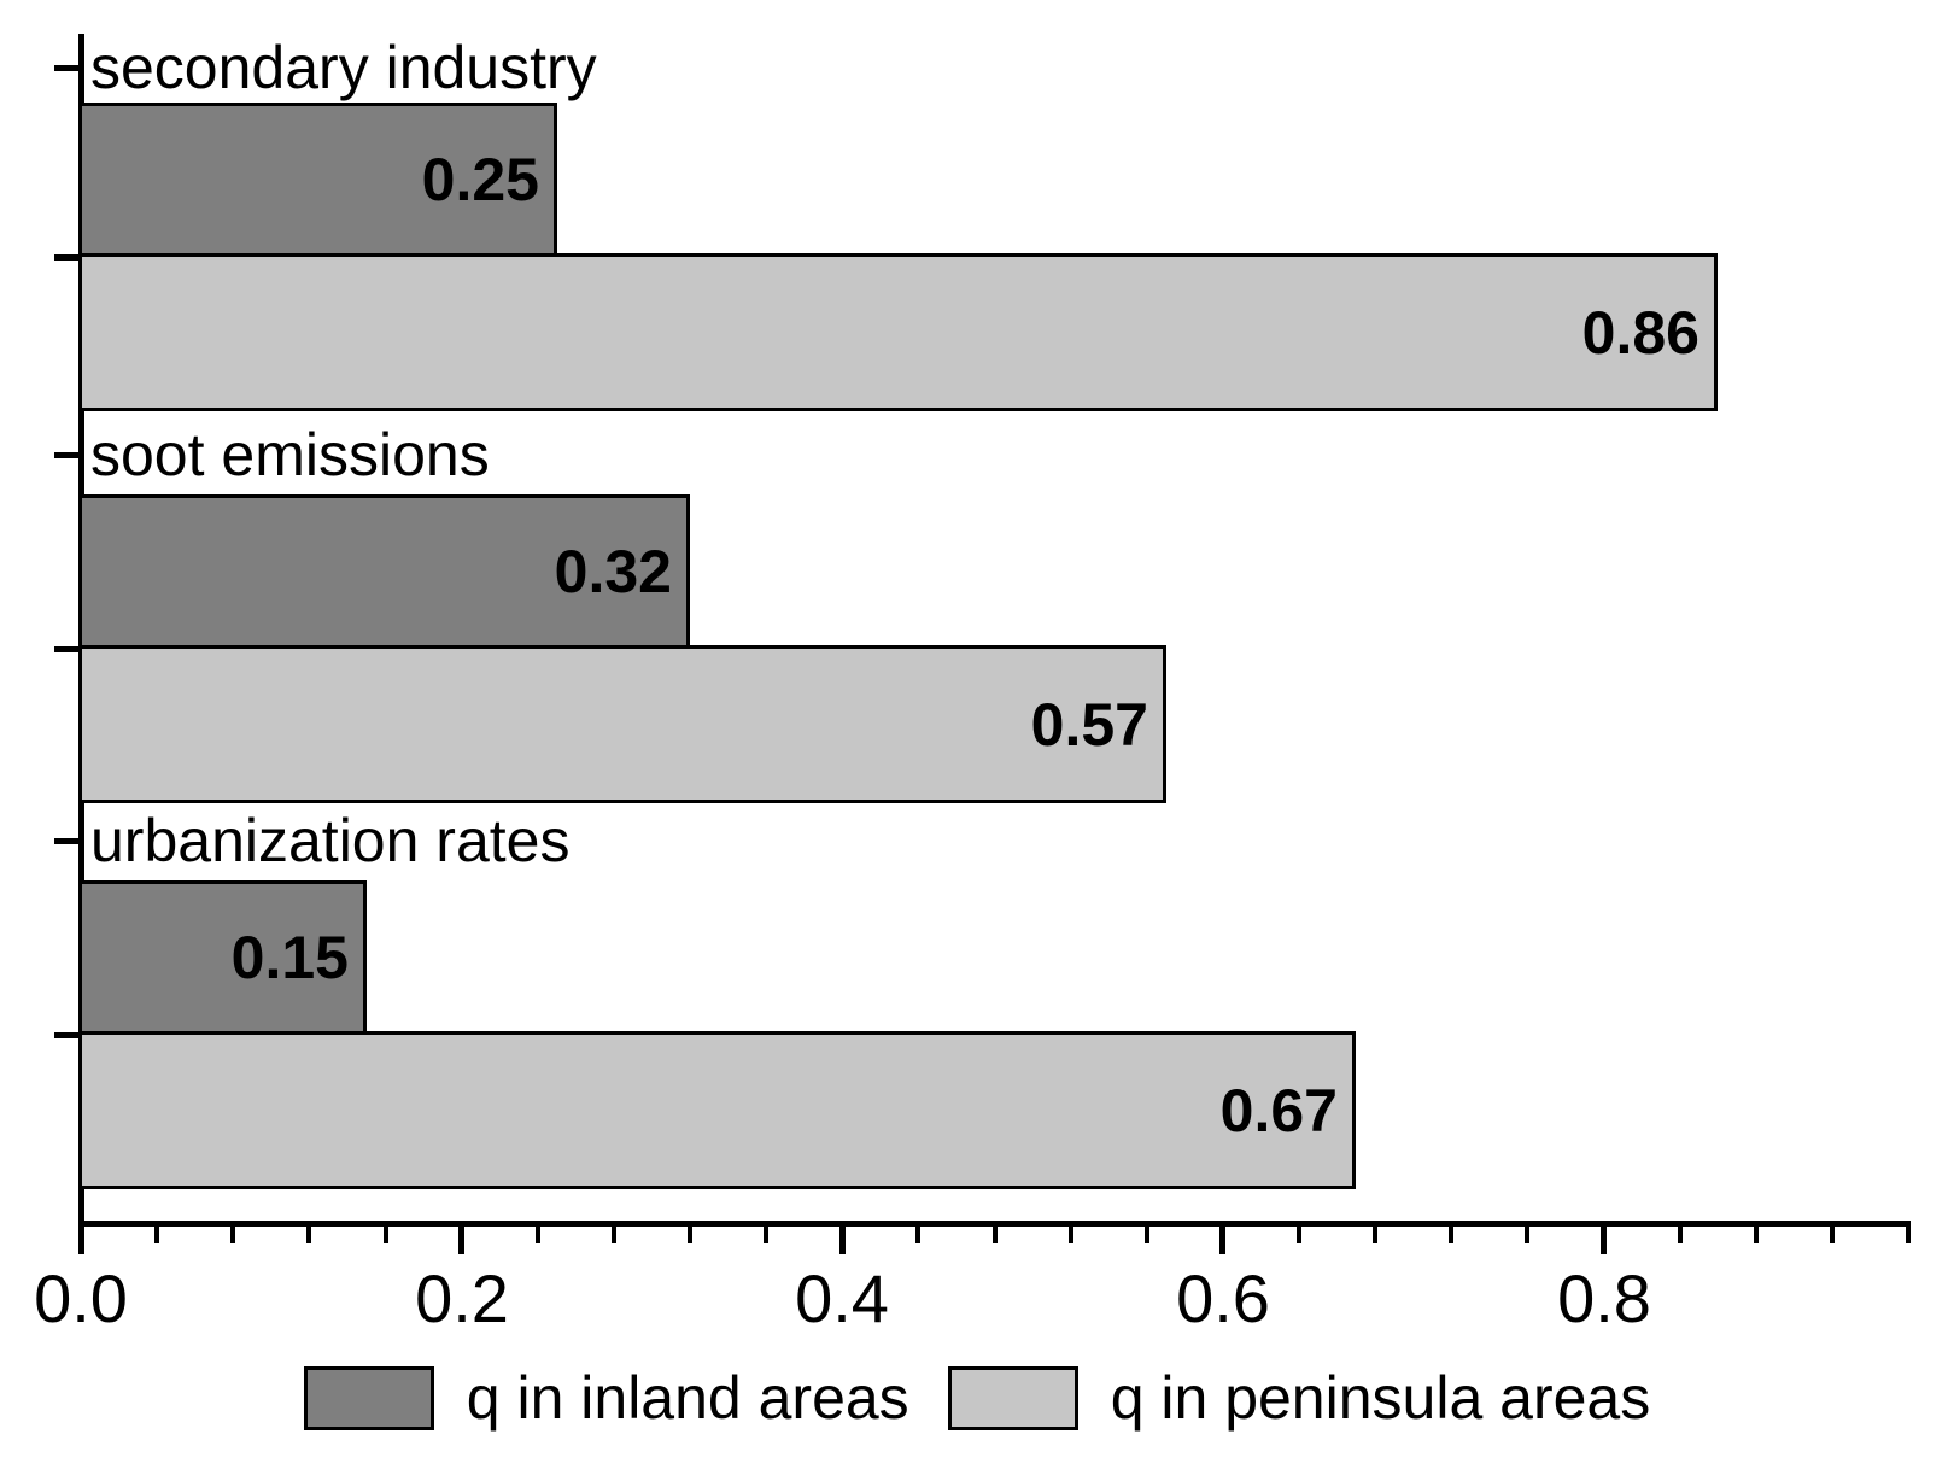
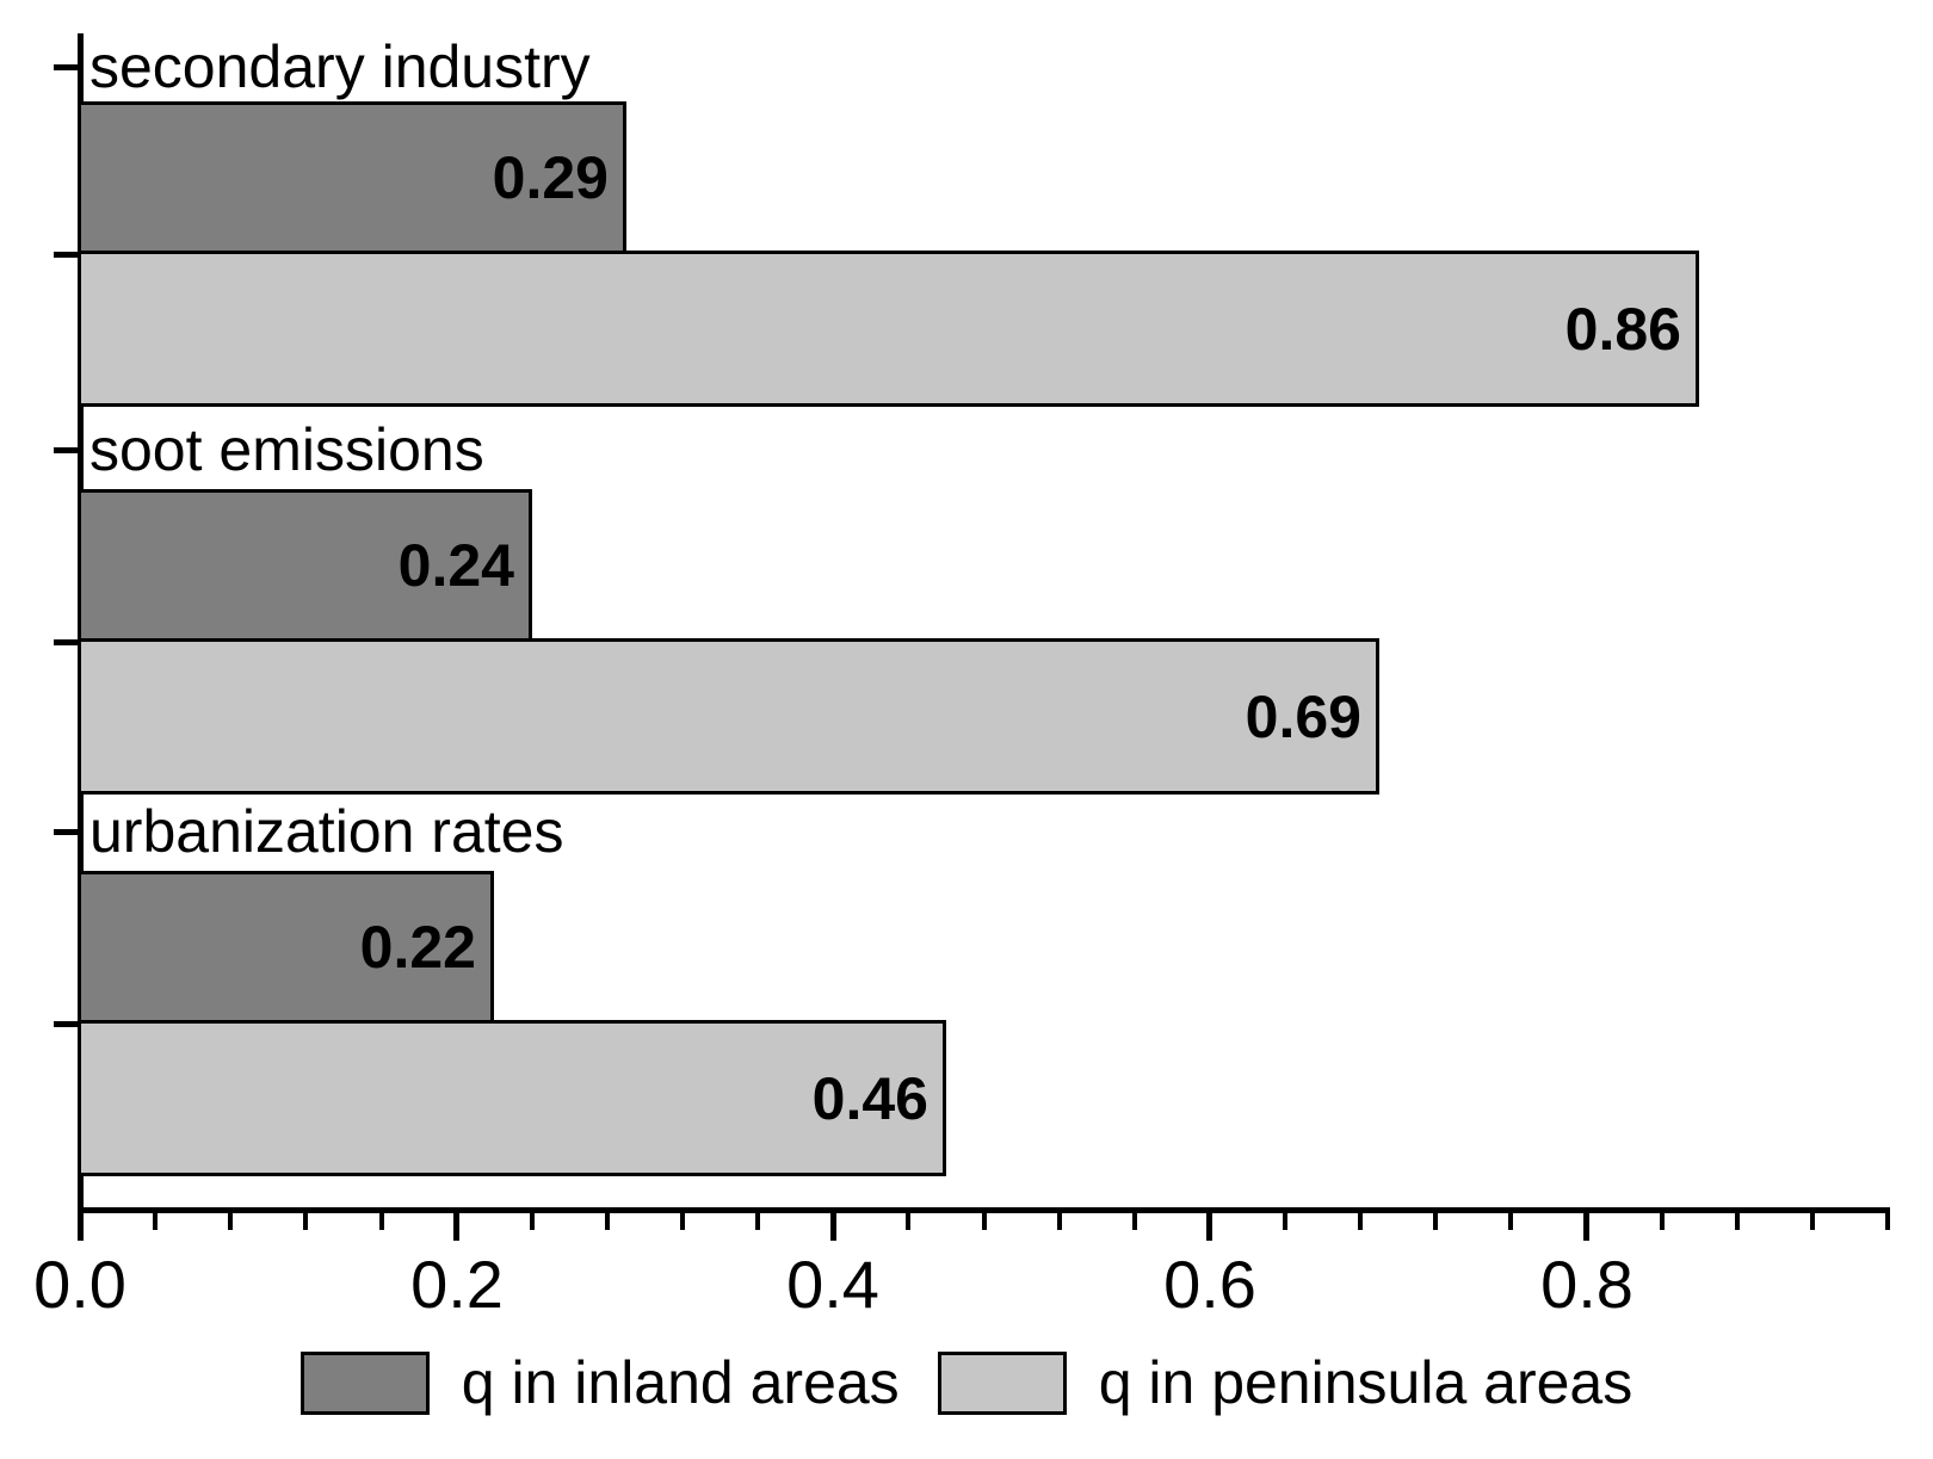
q in inland areas/secondary industry: 0.25 -> 0.29
q in inland areas/soot emissions: 0.32 -> 0.24
q in peninsula areas/soot emissions: 0.57 -> 0.69
q in inland areas/urbanization rates: 0.15 -> 0.22
q in peninsula areas/urbanization rates: 0.67 -> 0.46
